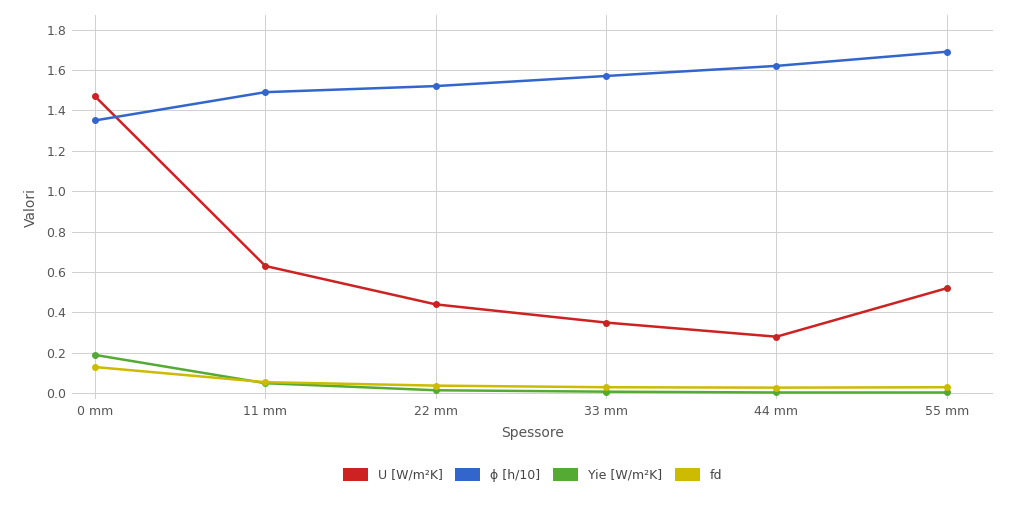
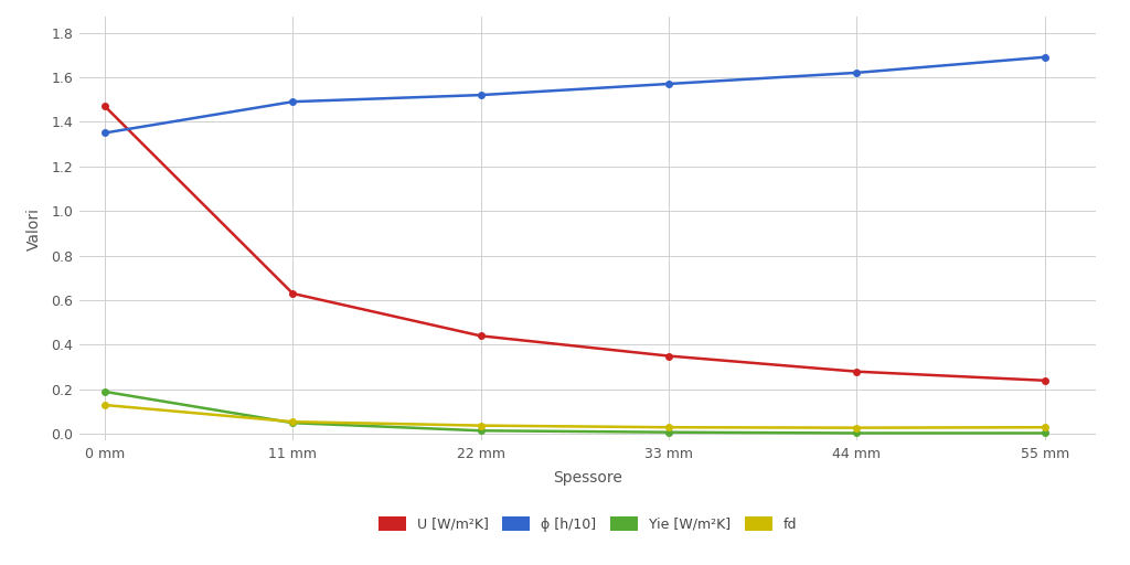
U [W/m²K]/55 mm: 0.52 -> 0.24
